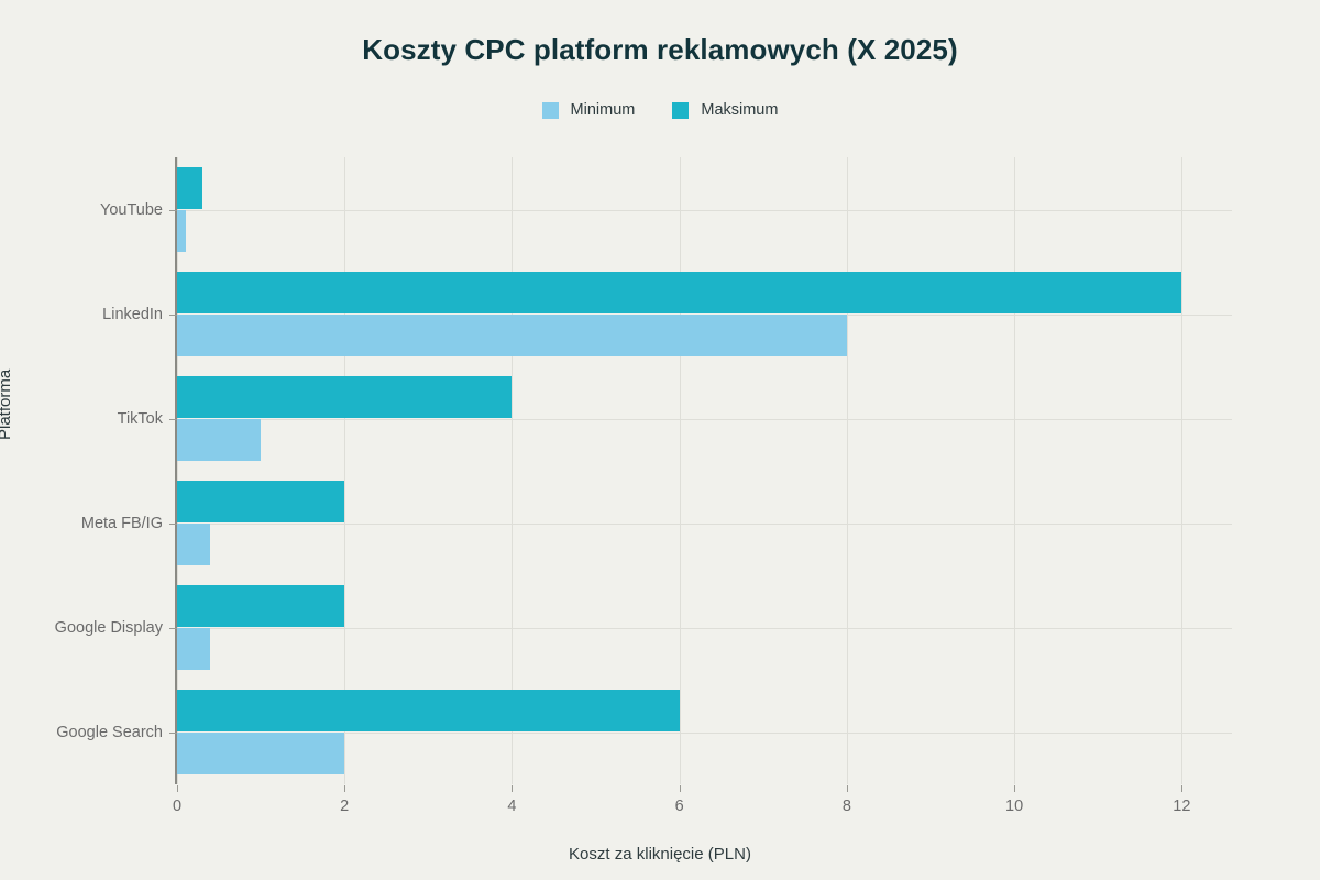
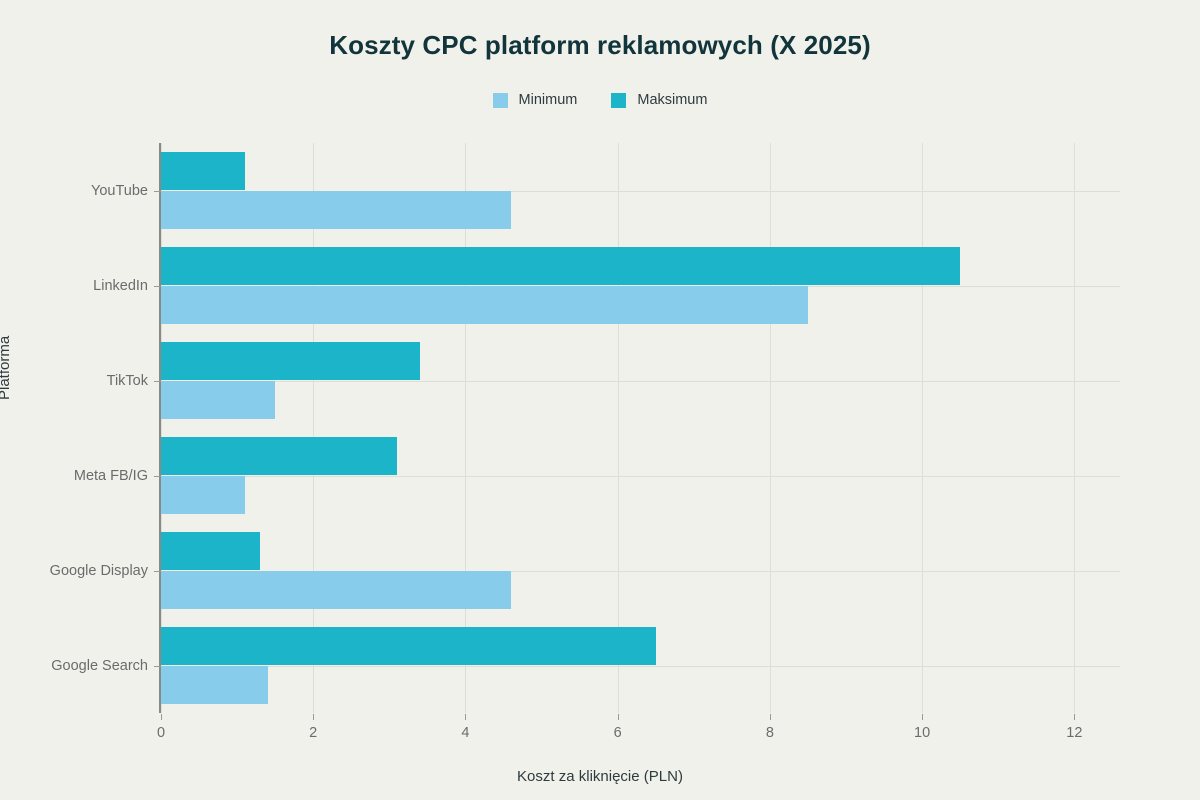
Minimum/Google Search: 2.0 -> 1.4
Maksimum/Google Search: 6.0 -> 6.5
Minimum/Google Display: 0.4 -> 4.6
Maksimum/Google Display: 2.0 -> 1.3
Minimum/Meta FB/IG: 0.4 -> 1.1
Maksimum/Meta FB/IG: 2.0 -> 3.1
Minimum/TikTok: 1.0 -> 1.5
Maksimum/TikTok: 4.0 -> 3.4
Minimum/LinkedIn: 8.0 -> 8.5
Maksimum/LinkedIn: 12.0 -> 10.5
Minimum/YouTube: 0.1 -> 4.6
Maksimum/YouTube: 0.3 -> 1.1
